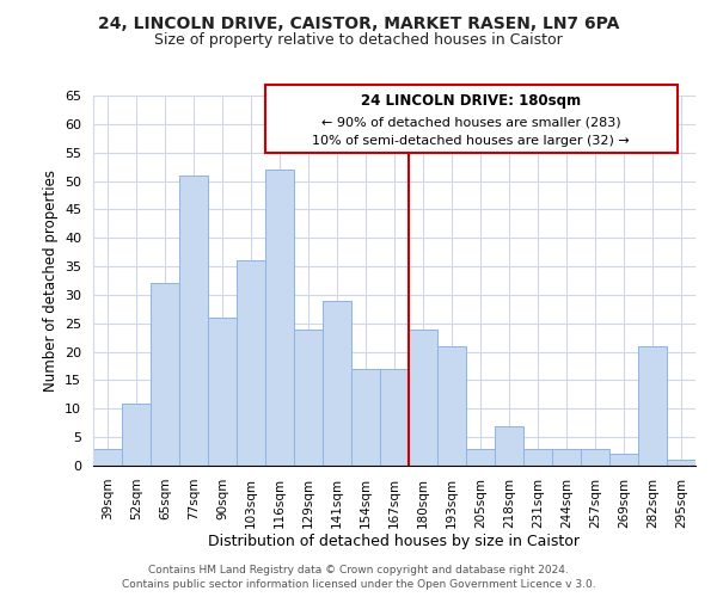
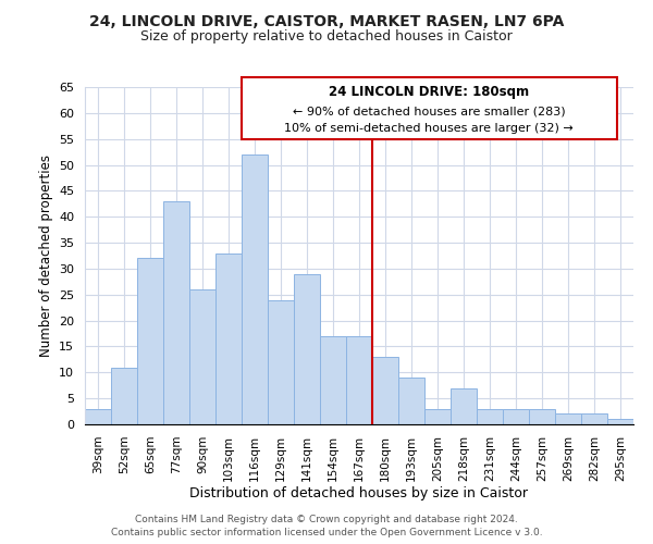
77sqm: 51 -> 43
103sqm: 36 -> 33
180sqm: 24 -> 13
193sqm: 21 -> 9
282sqm: 21 -> 2
